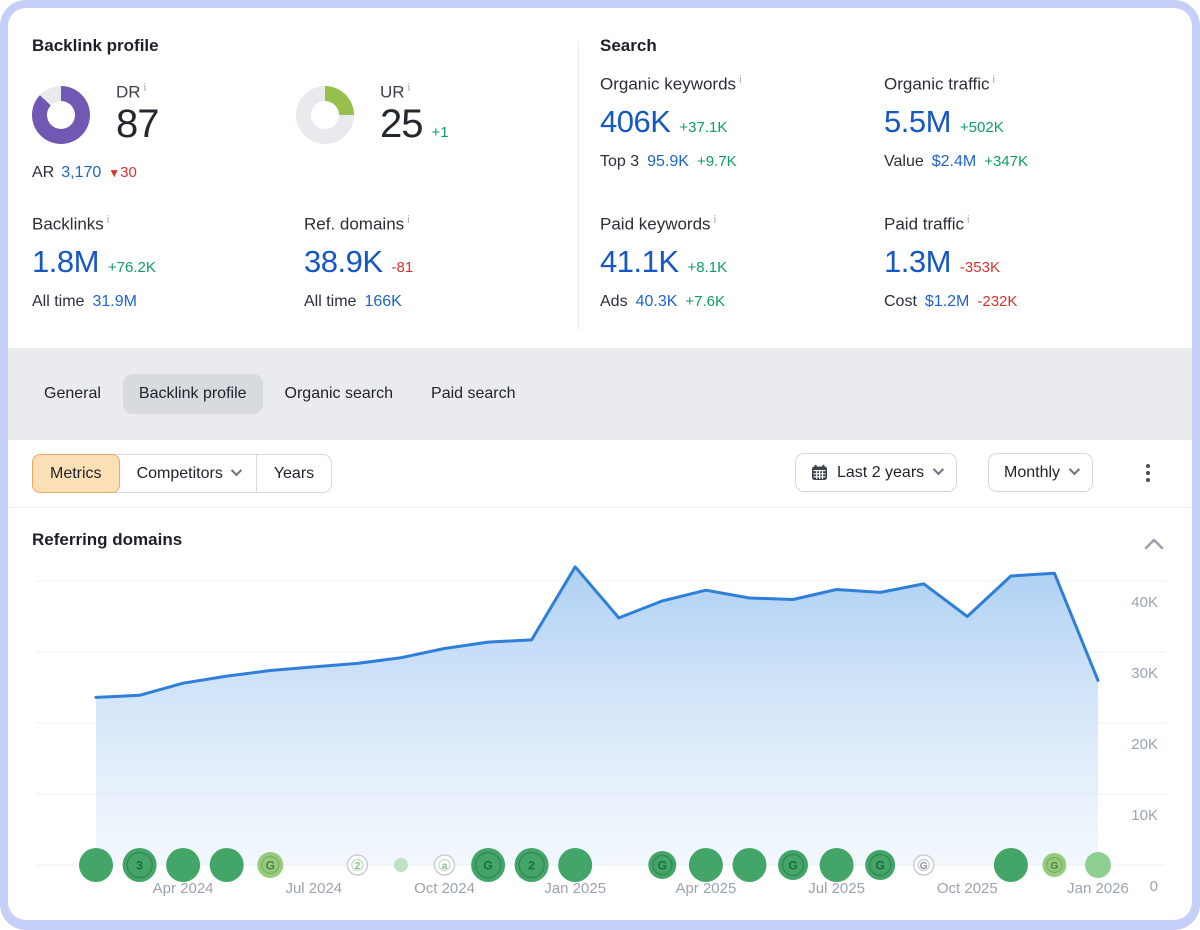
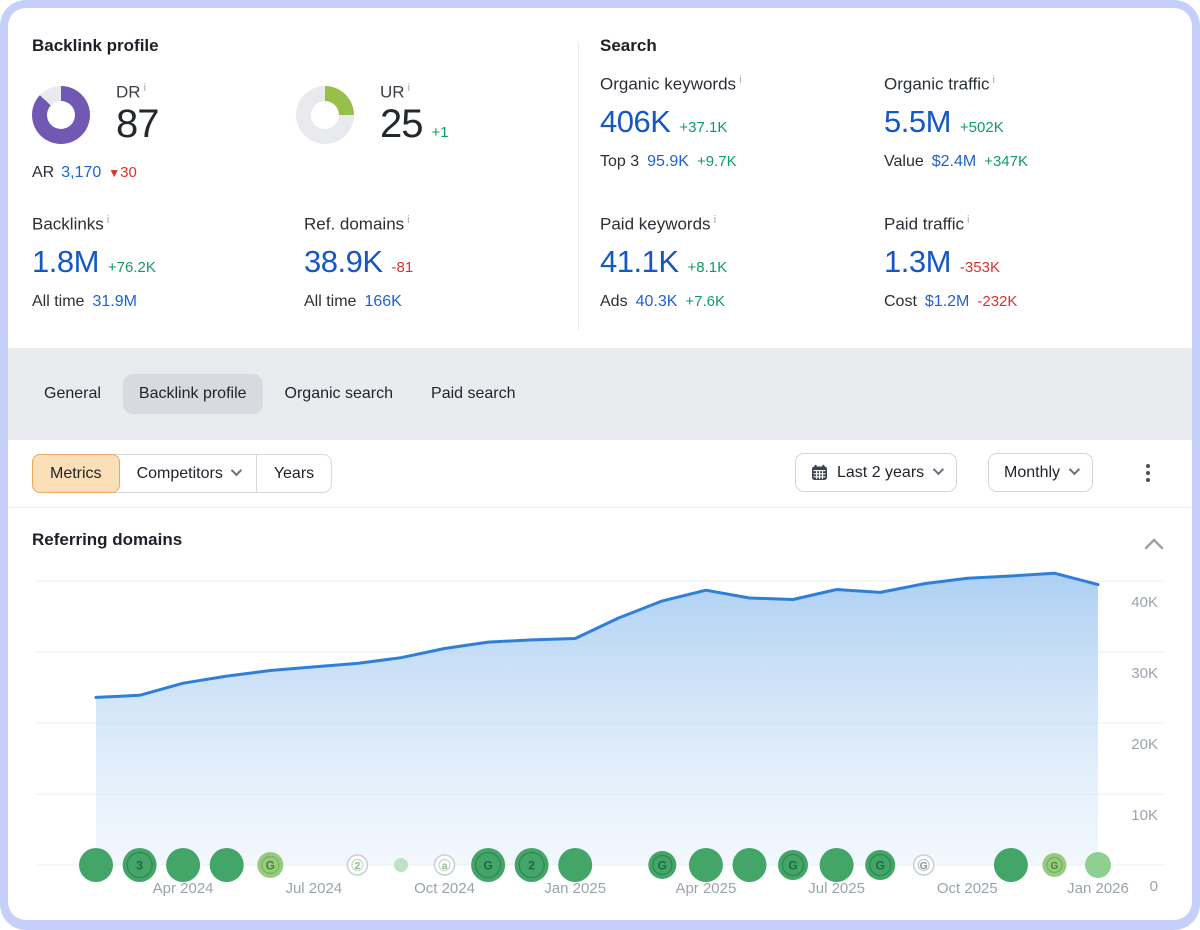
Jan 2025: 42K -> 32K
Oct 2025: 35K -> 40K
Jan 2026: 26K -> 40K
